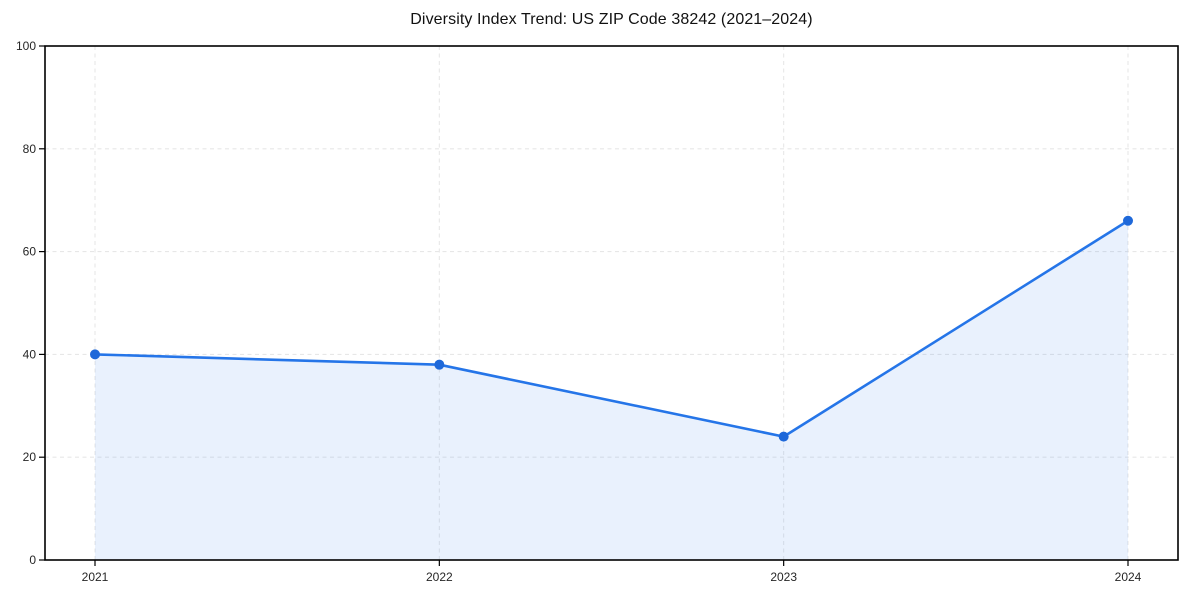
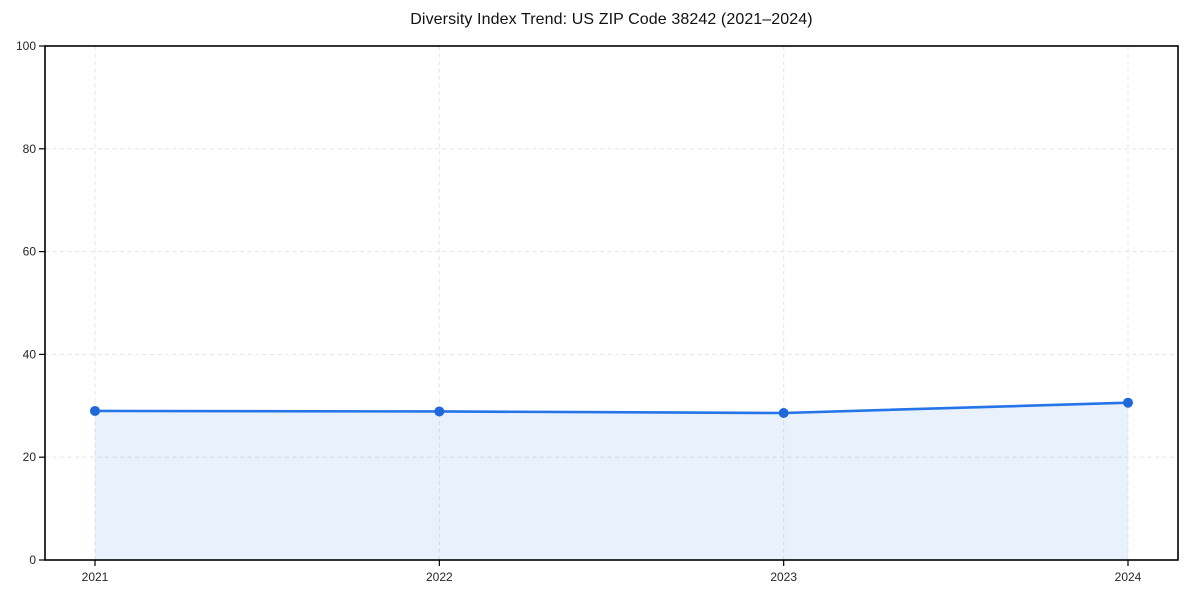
2021: 40 -> 29
2022: 38 -> 29
2023: 24 -> 29
2024: 66 -> 31
